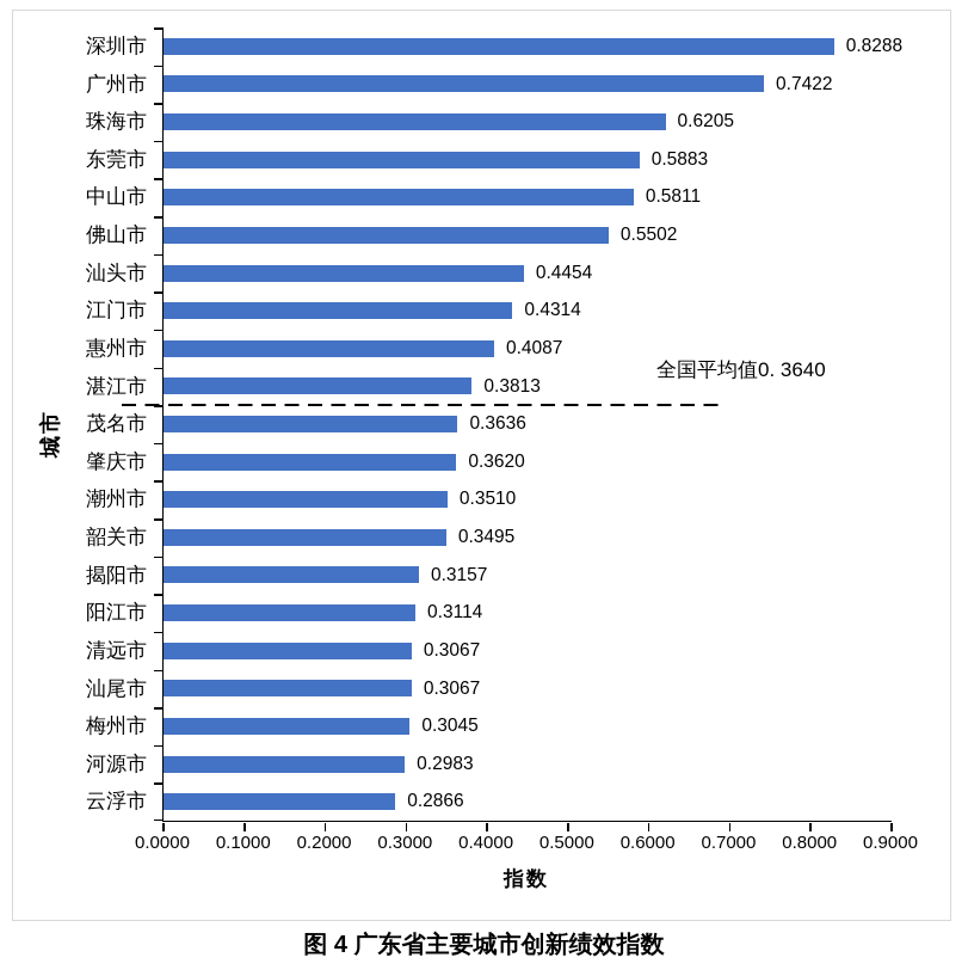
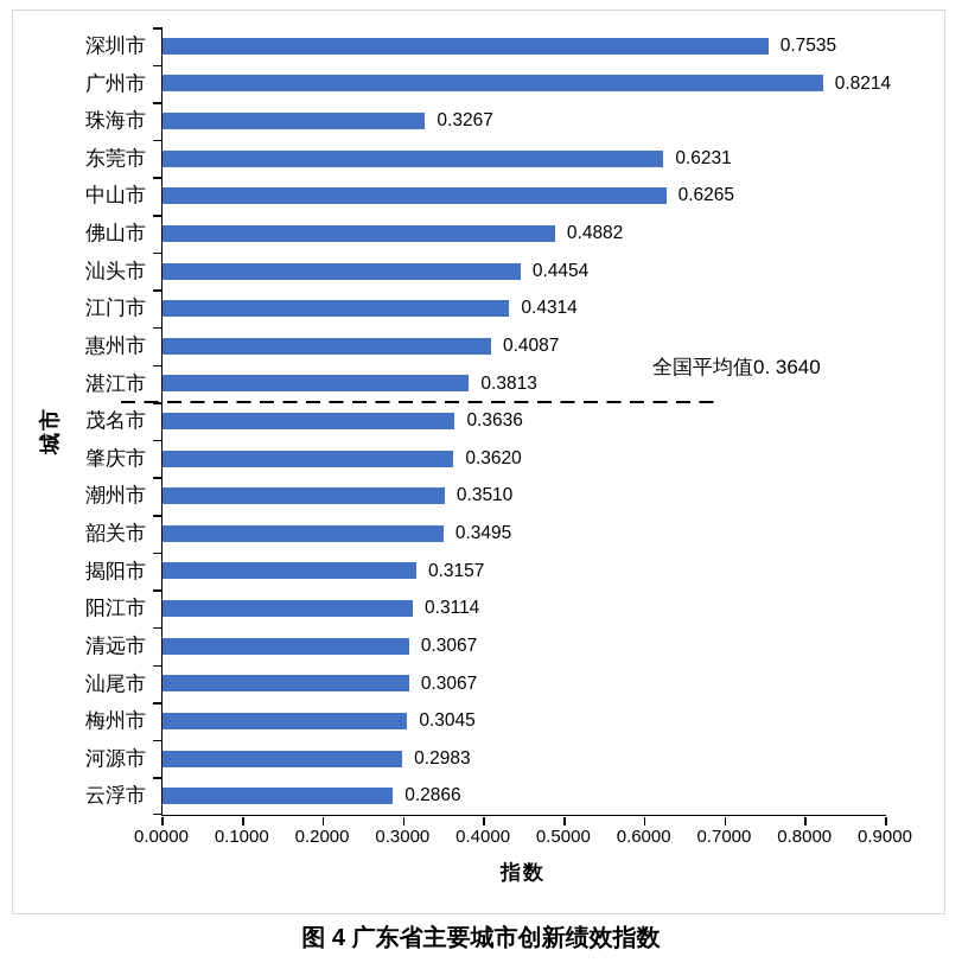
深圳市: 0.8288 -> 0.7535
广州市: 0.7422 -> 0.8214
珠海市: 0.6205 -> 0.3267
东莞市: 0.5883 -> 0.6231
中山市: 0.5811 -> 0.6265
佛山市: 0.5502 -> 0.4882
